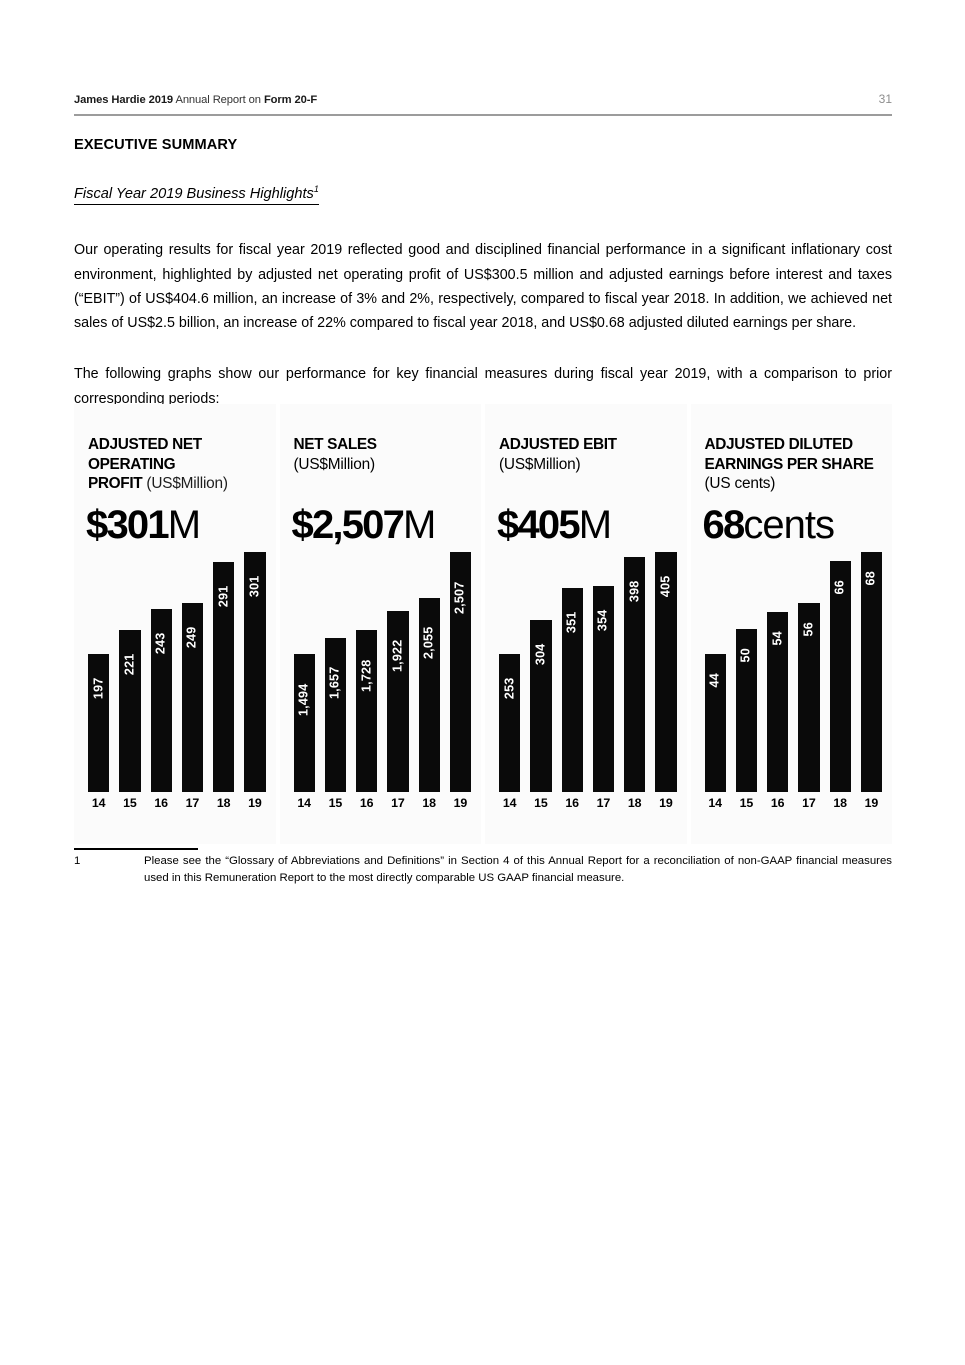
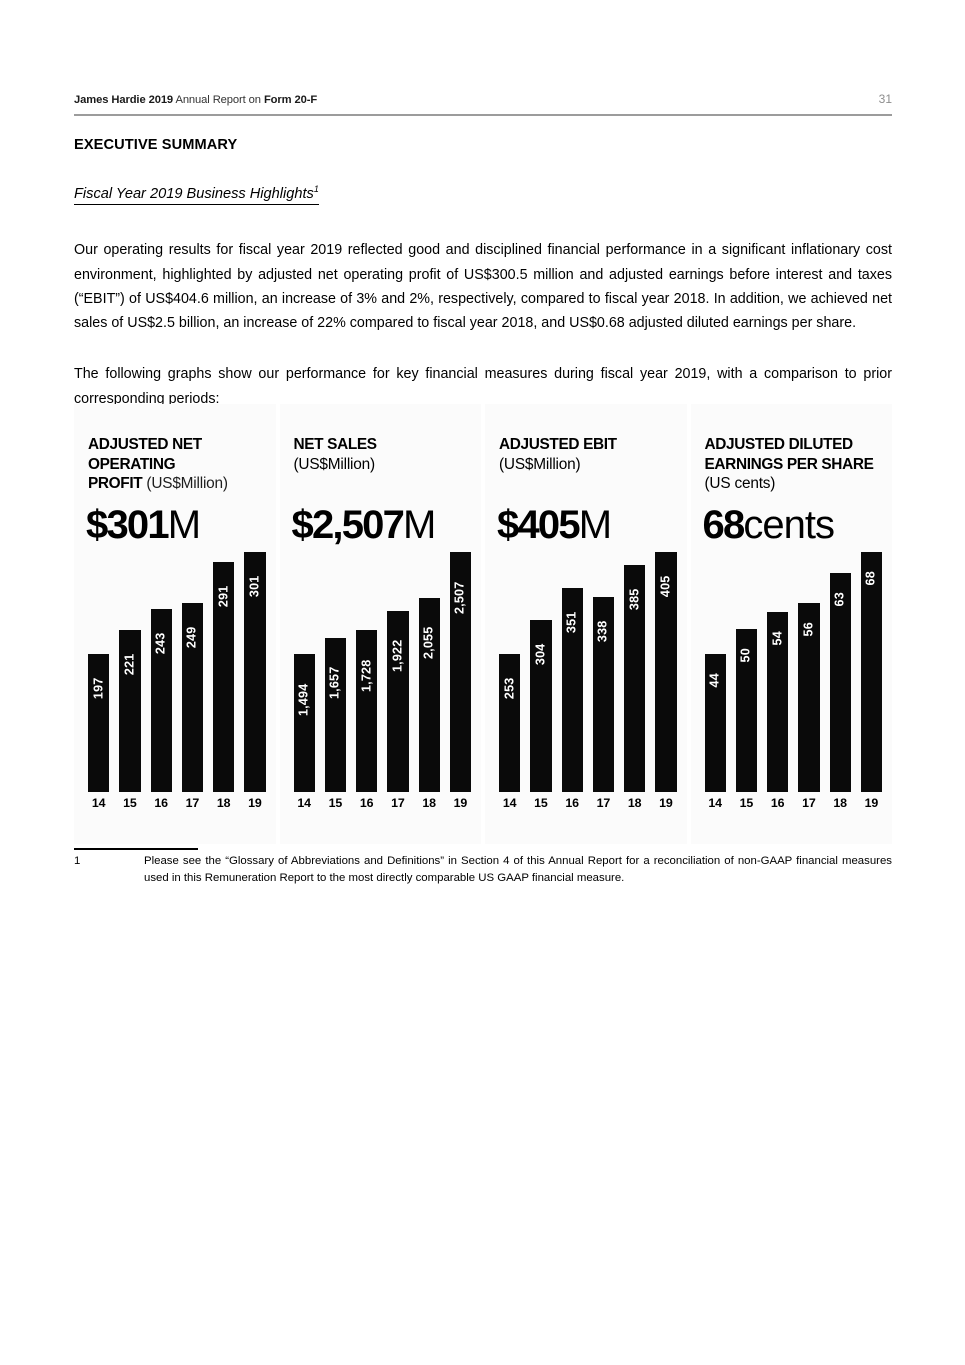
ADJUSTED EBIT/17: 354 -> 338
ADJUSTED EBIT/18: 398 -> 385
ADJUSTED DILUTED EARNINGS PER SHARE/18: 66 -> 63
